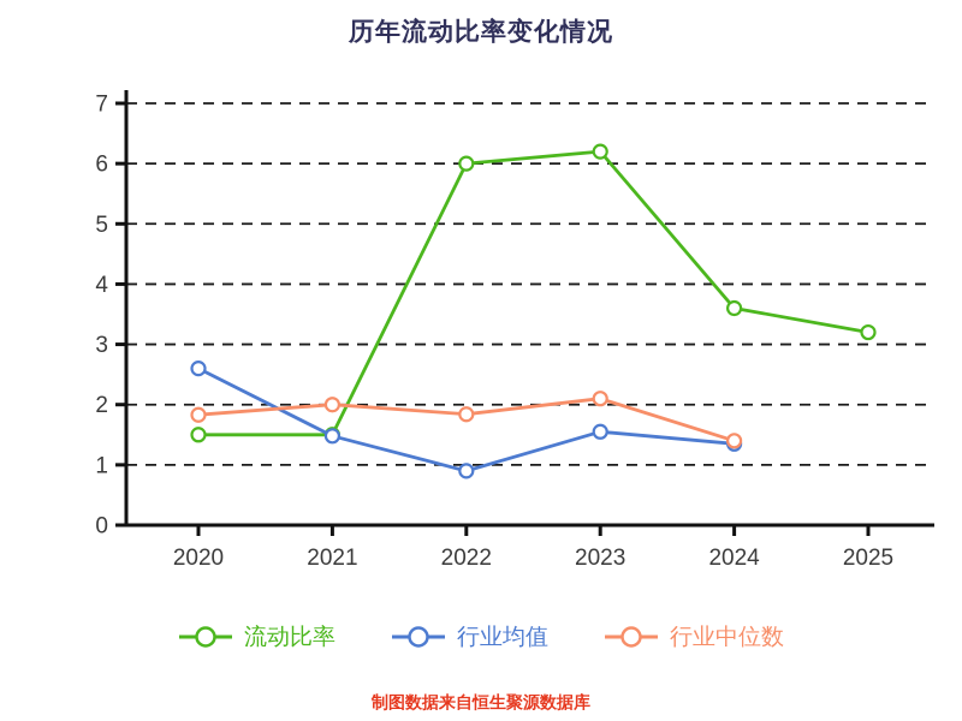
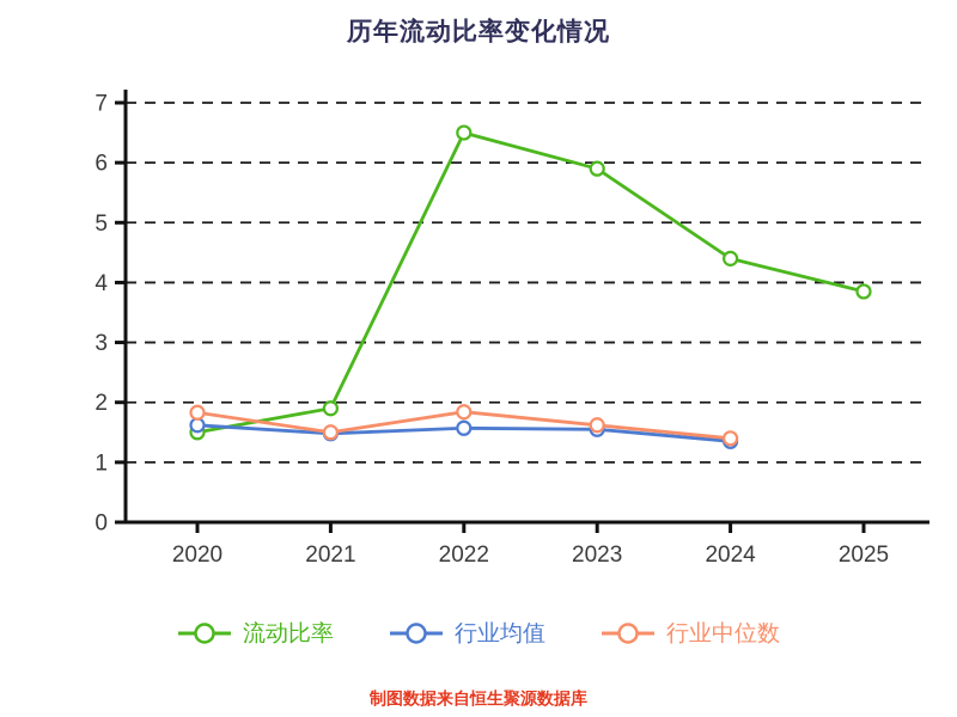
行业均值/2020: 2.6 -> 1.6
流动比率/2021: 1.5 -> 1.9
行业中位数/2021: 2.0 -> 1.5
流动比率/2022: 6.0 -> 6.5
行业均值/2022: 0.9 -> 1.6
流动比率/2023: 6.2 -> 5.9
行业中位数/2023: 2.1 -> 1.6
流动比率/2024: 3.6 -> 4.4
流动比率/2025: 3.2 -> 3.9
